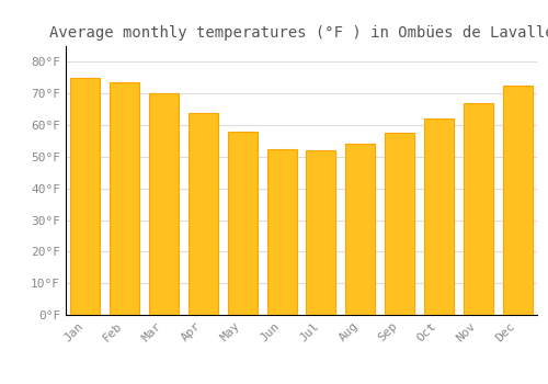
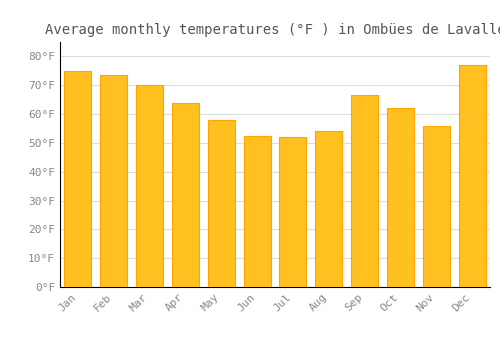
Sep: 57.5°F -> 66.5°F
Nov: 67.0°F -> 56.0°F
Dec: 72.5°F -> 77.0°F
